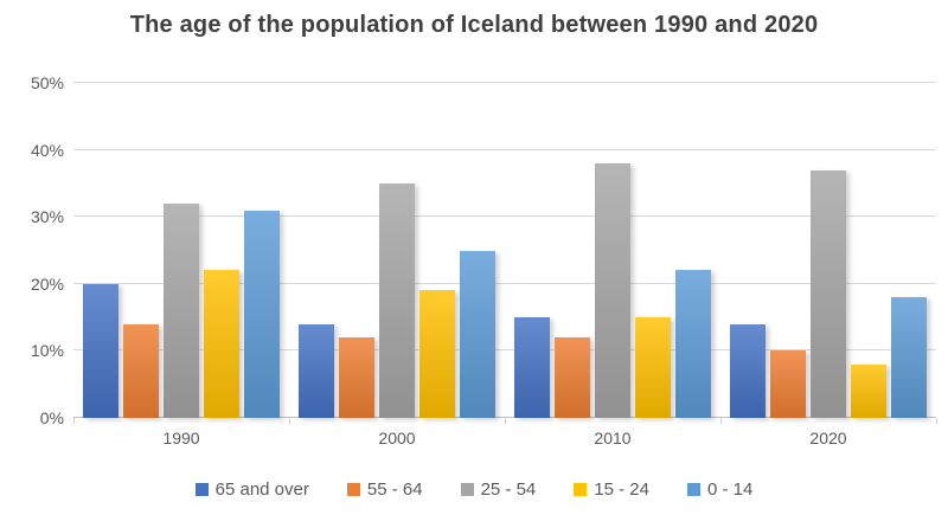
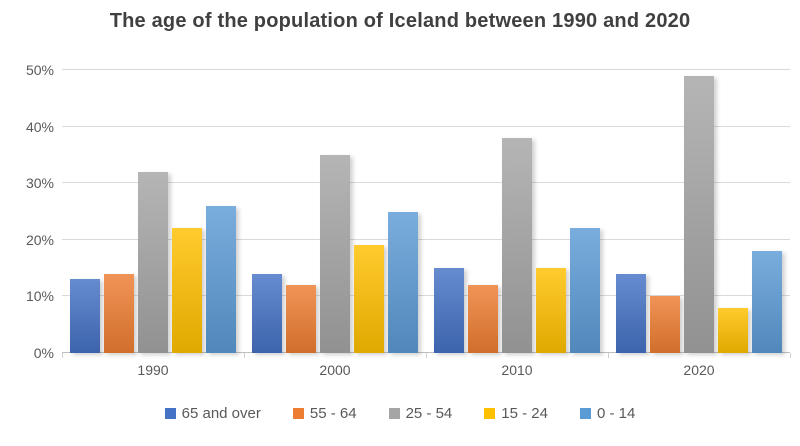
65 and over/1990: 20% -> 13%
0 - 14/1990: 31% -> 26%
25 - 54/2020: 37% -> 49%
